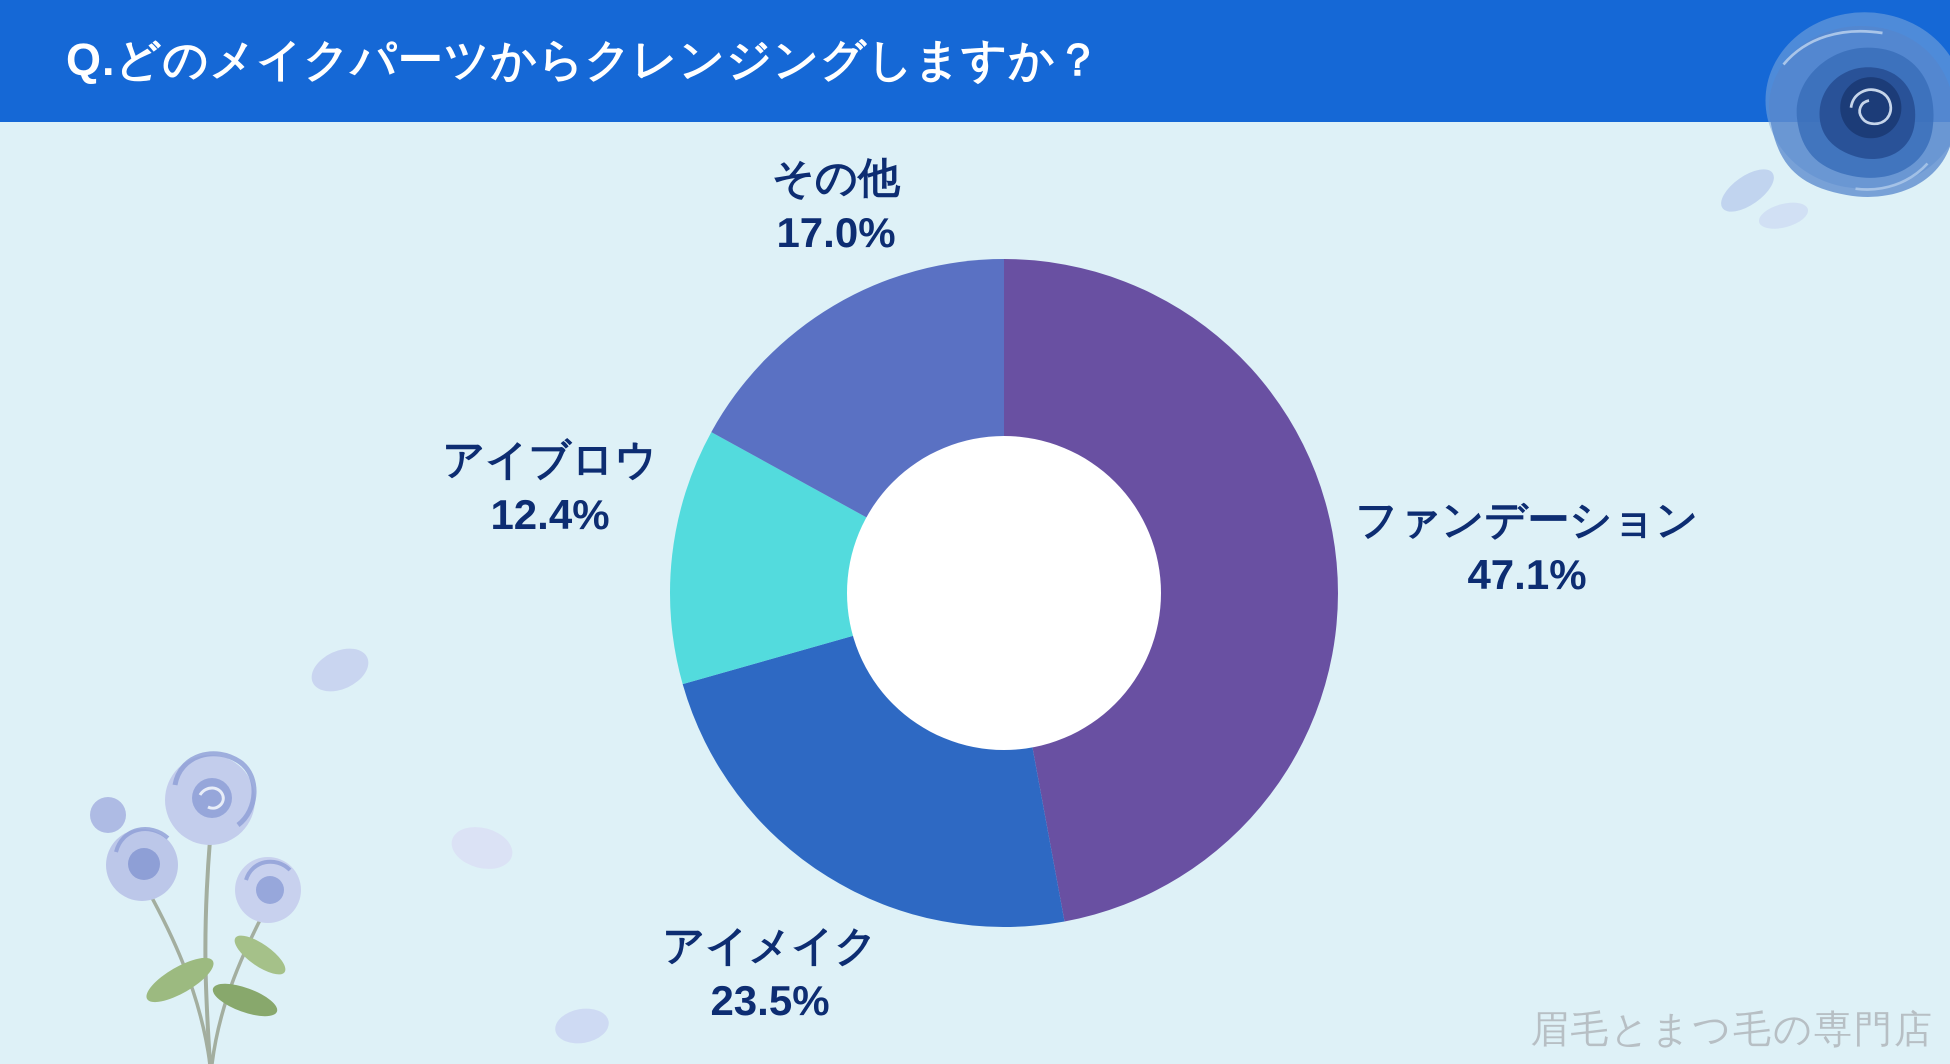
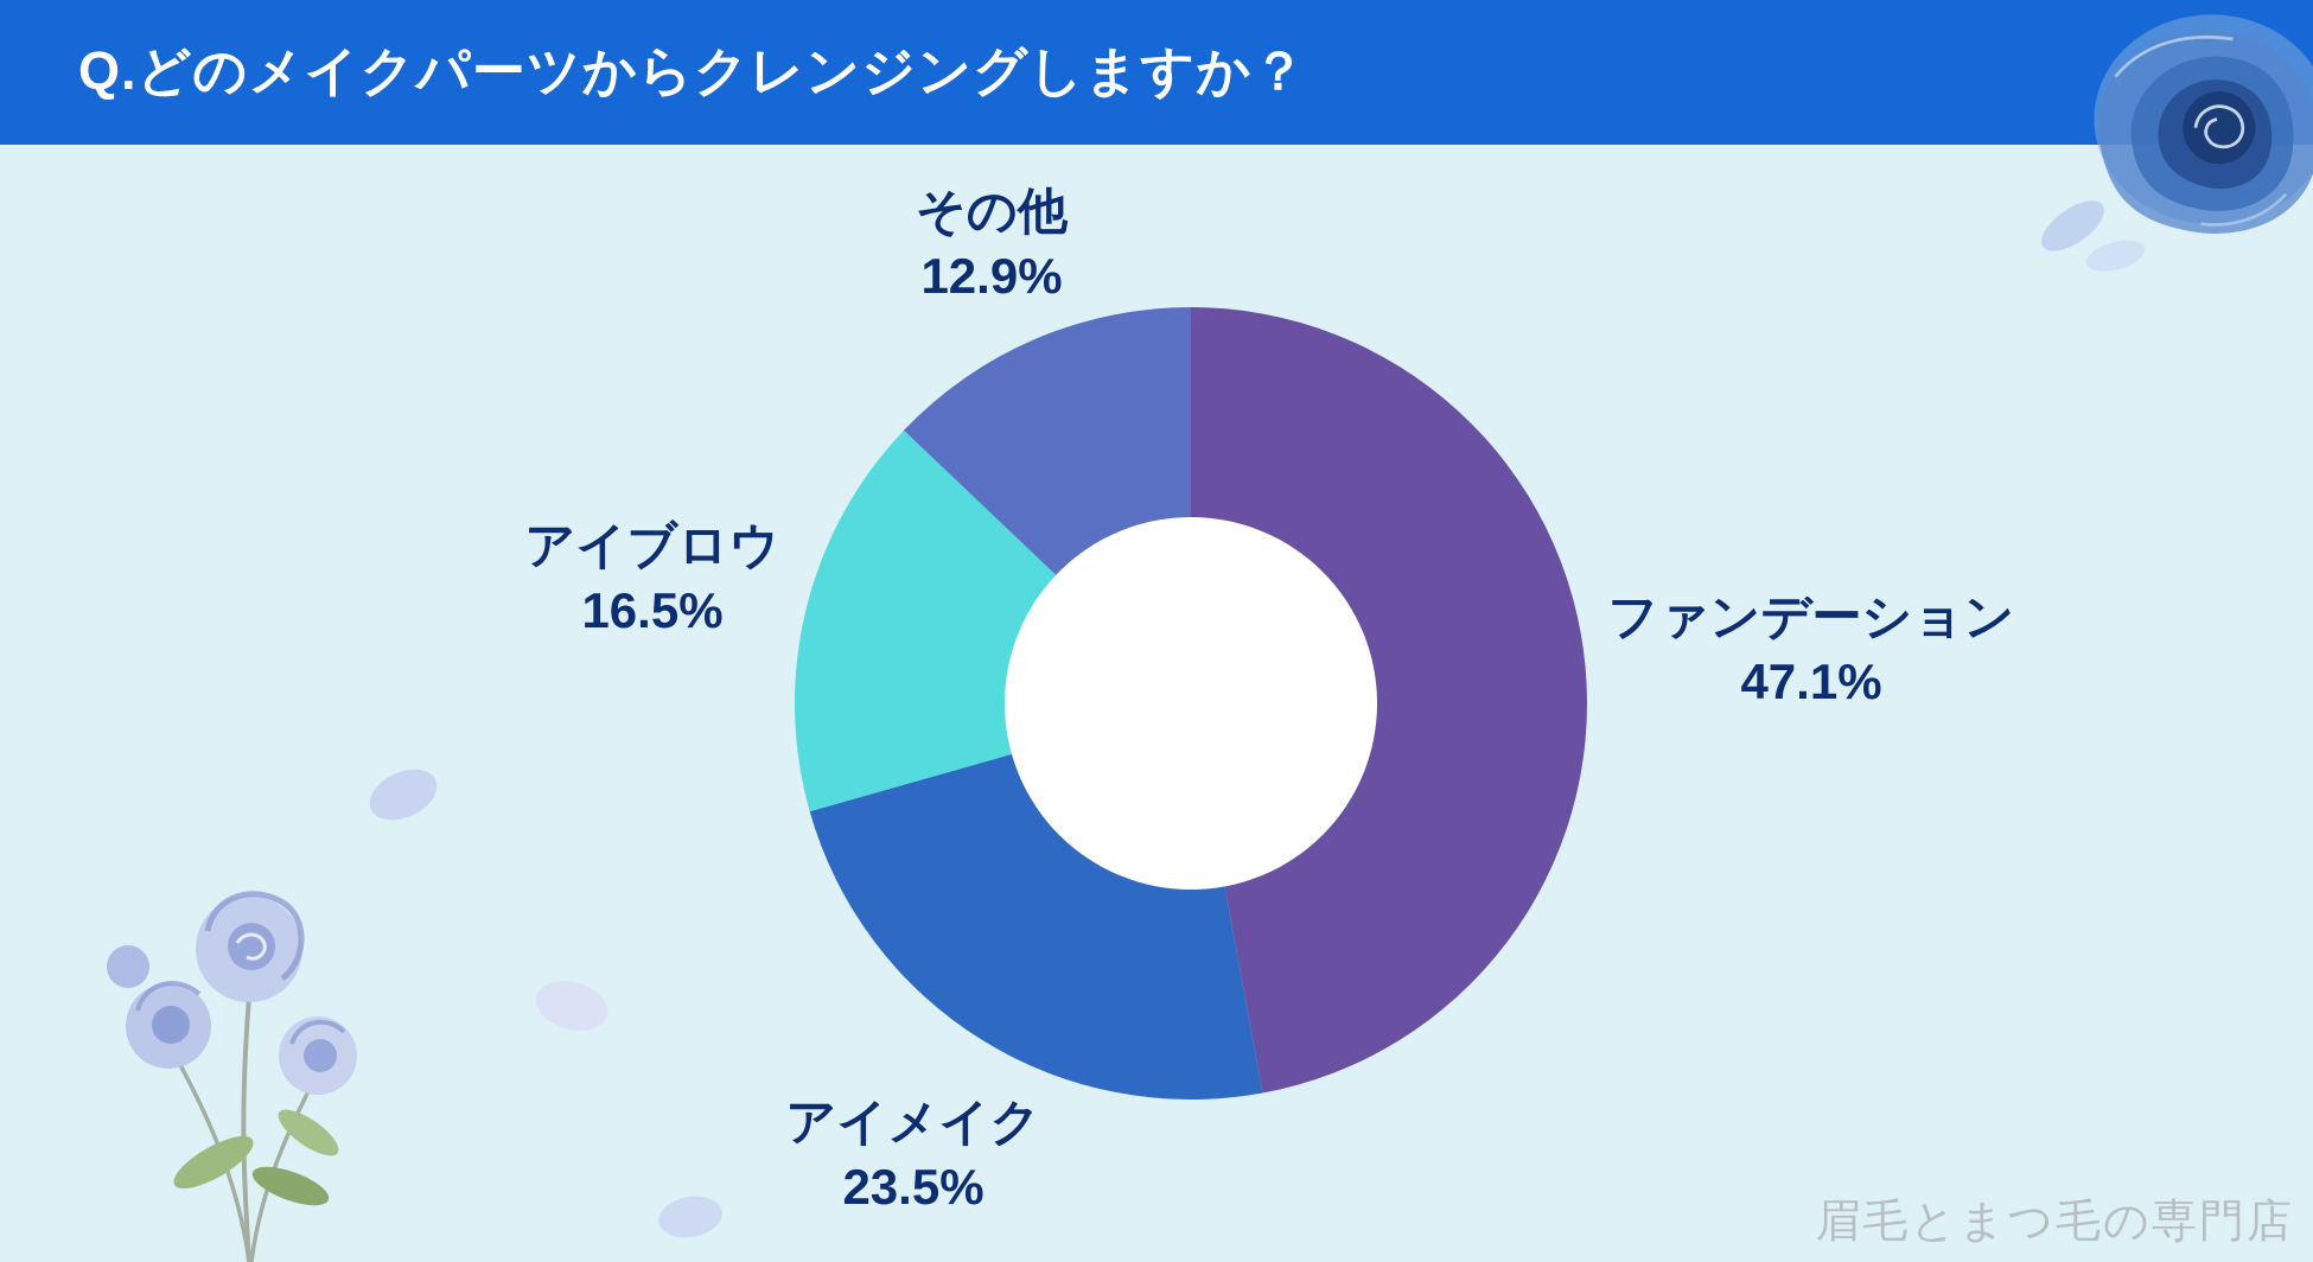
アイブロウ: 12.4% -> 16.5%
その他: 17.0% -> 12.9%
